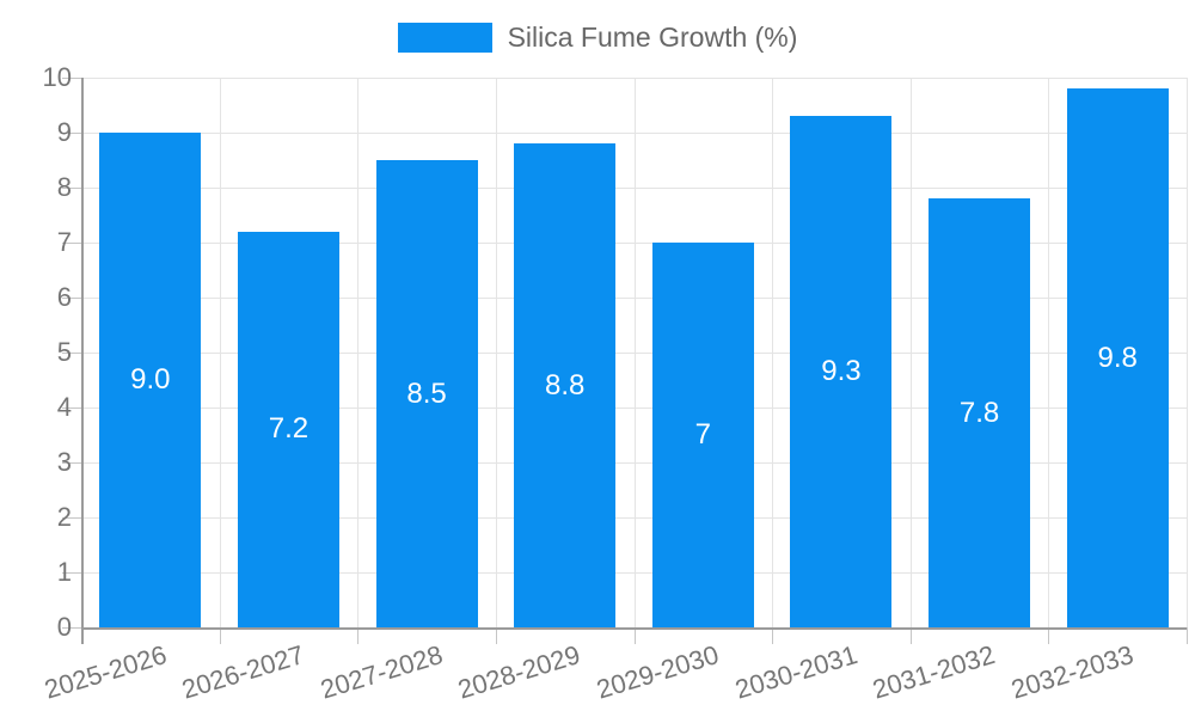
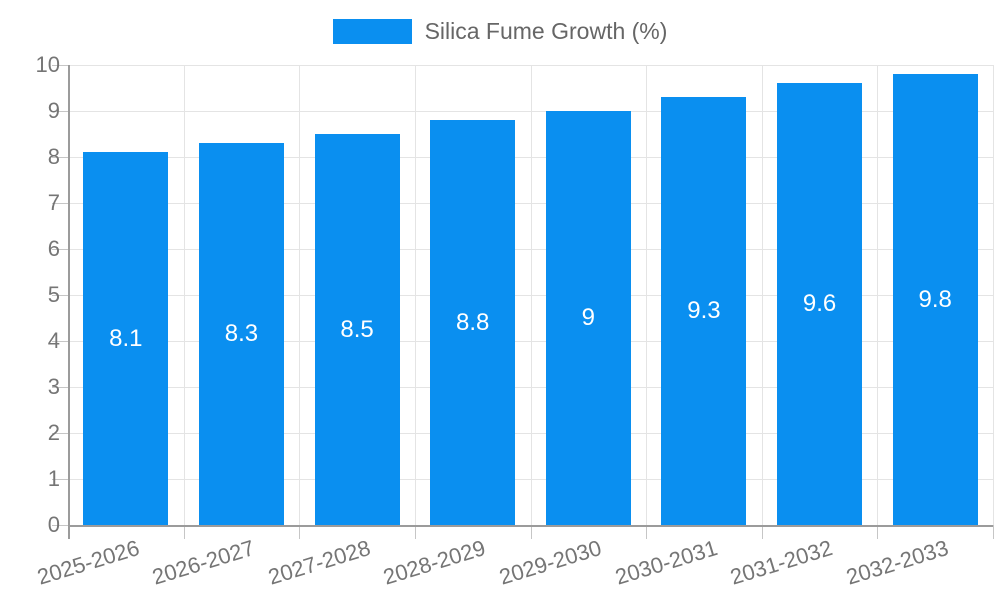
2025-2026: 9.0 -> 8.1
2026-2027: 7.2 -> 8.3
2029-2030: 7 -> 9
2031-2032: 7.8 -> 9.6
